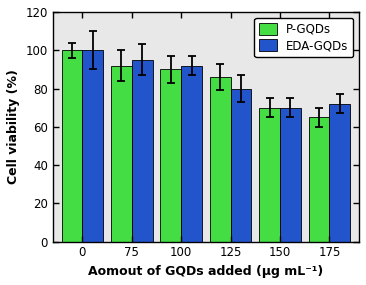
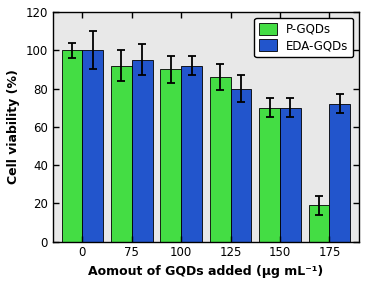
P-GQDs/175: 65 -> 19
